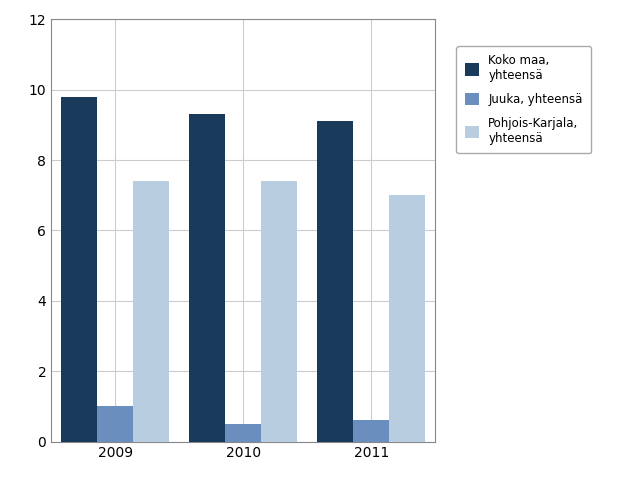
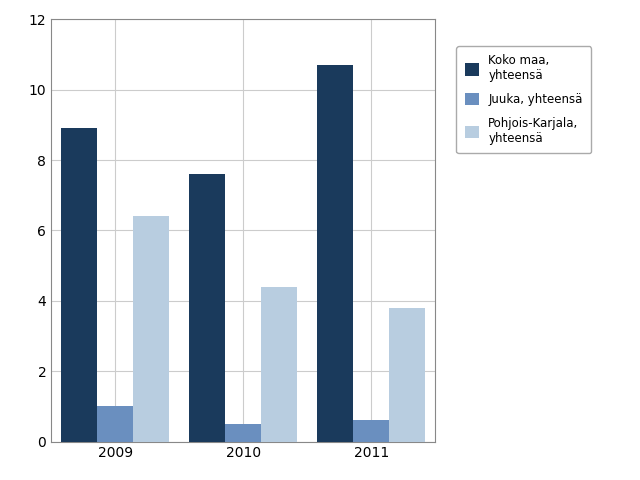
Koko maa, yhteensä/2009: 9.8 -> 8.9
Pohjois-Karjala, yhteensä/2009: 7.4 -> 6.4
Koko maa, yhteensä/2010: 9.3 -> 7.6
Pohjois-Karjala, yhteensä/2010: 7.4 -> 4.4
Koko maa, yhteensä/2011: 9.1 -> 10.7
Pohjois-Karjala, yhteensä/2011: 7.0 -> 3.8
